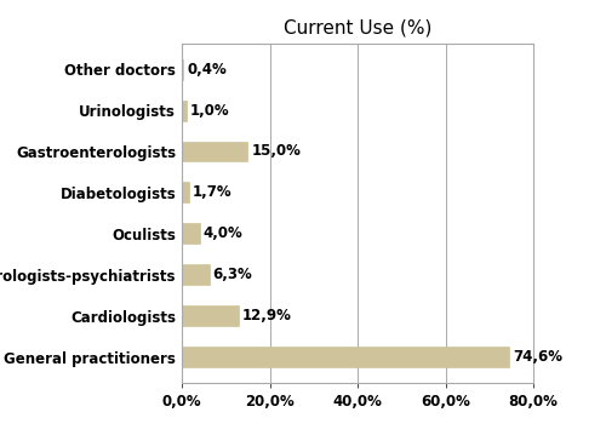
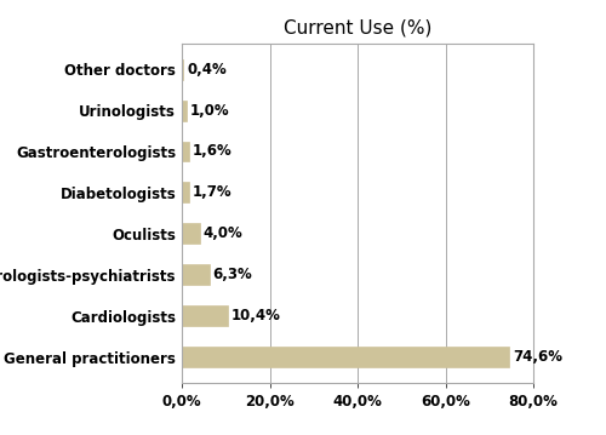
Gastroenterologists: 15,0% -> 1,6%
Cardiologists: 12,9% -> 10,4%
